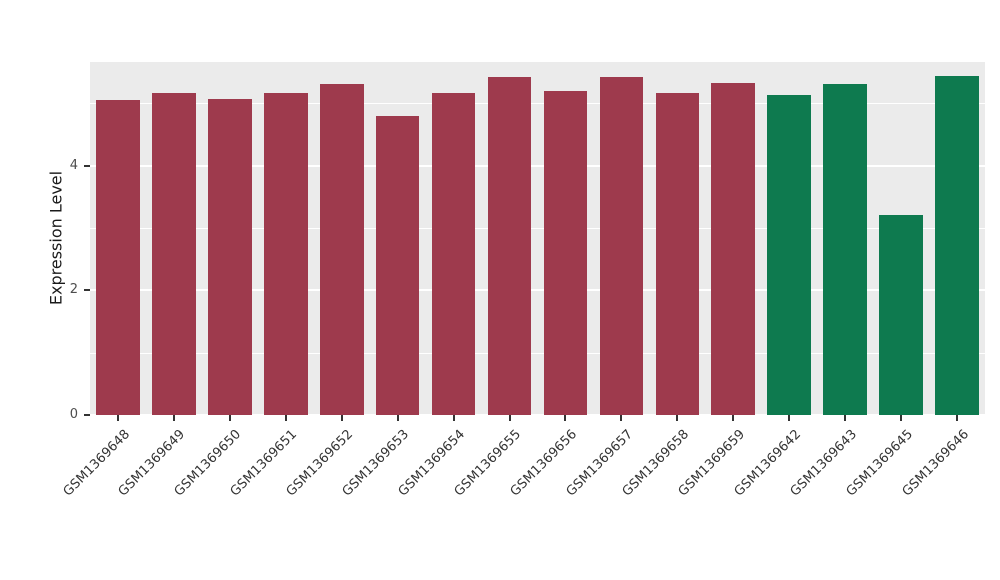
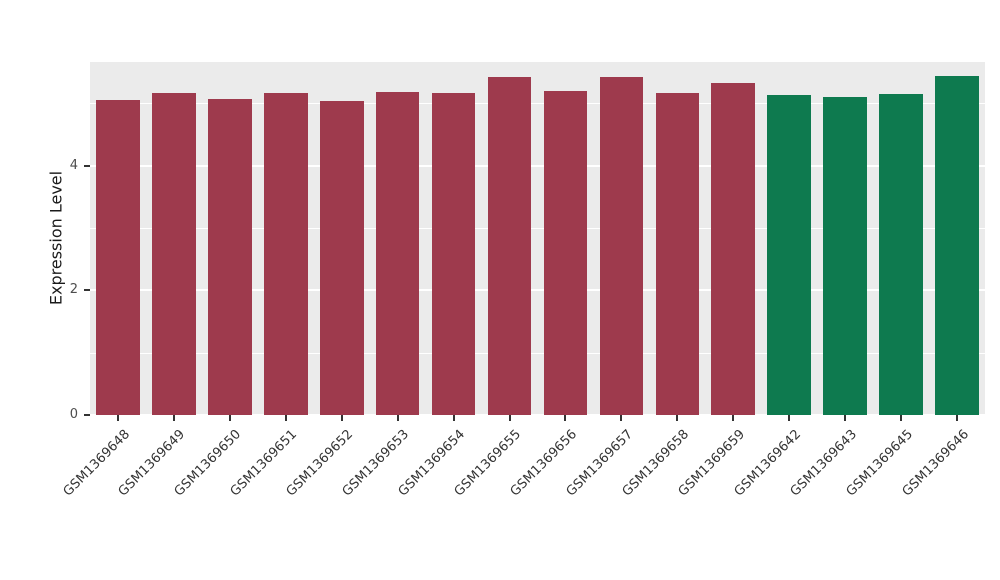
GSM1369652: 5.3 -> 5.0
GSM1369653: 4.8 -> 5.2
GSM1369643: 5.3 -> 5.1
GSM1369645: 3.2 -> 5.2
